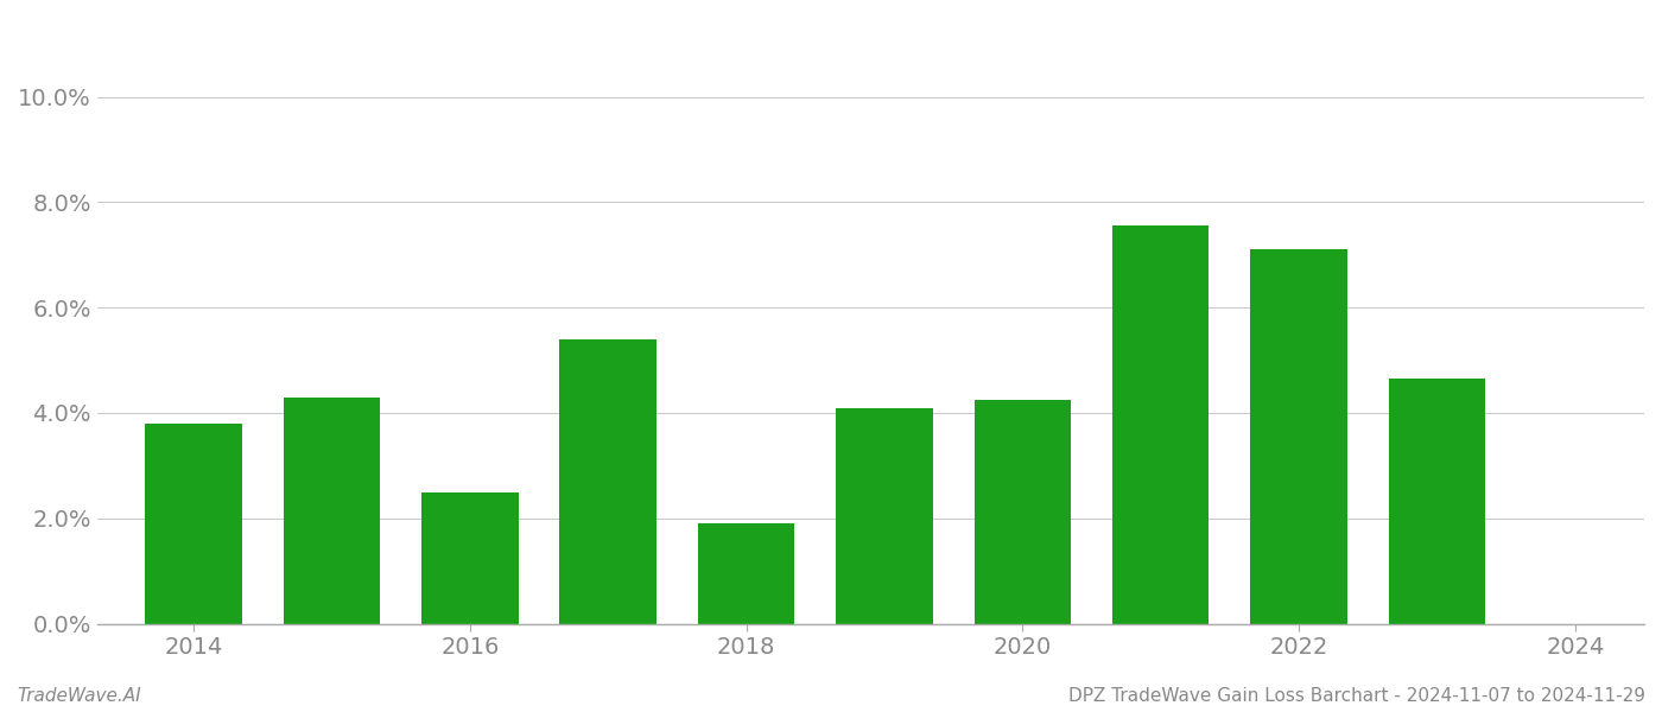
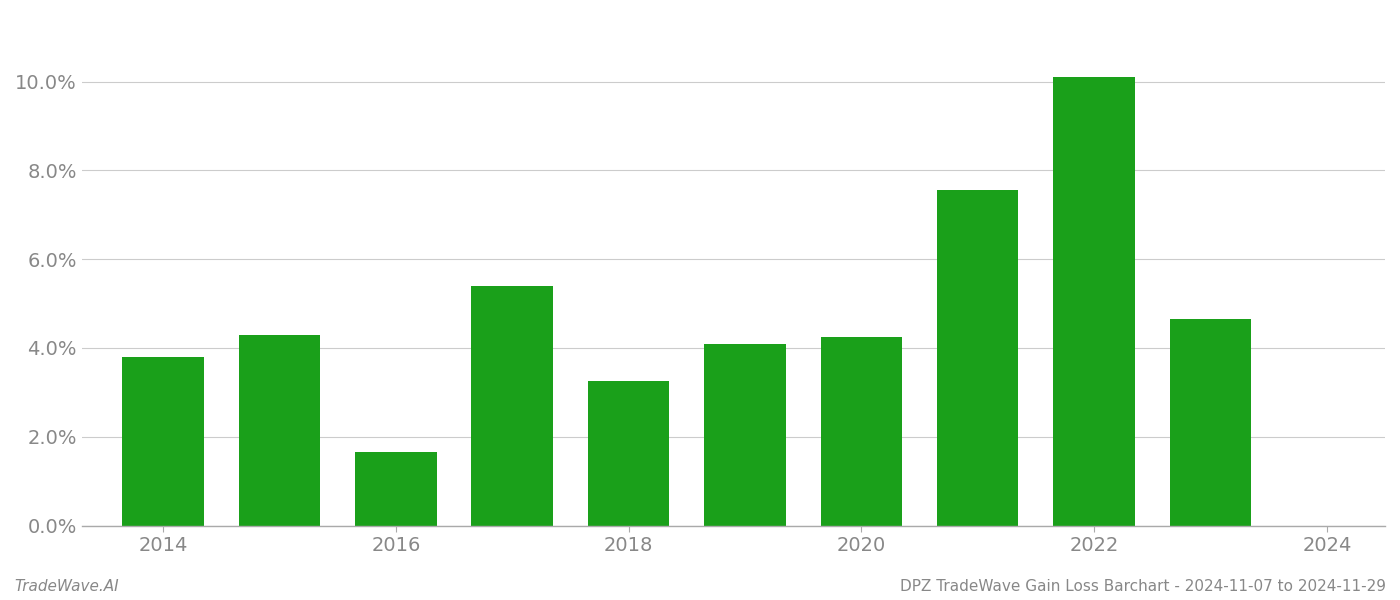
2016: 2.50% -> 1.65%
2018: 1.90% -> 3.25%
2022: 7.10% -> 10.10%
